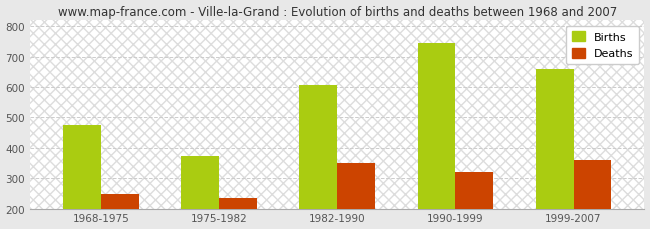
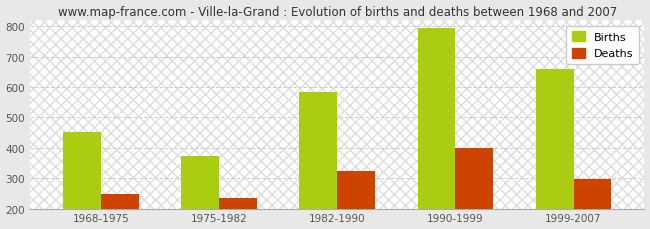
Births/1968-1975: 475 -> 452
Births/1982-1990: 605 -> 582
Deaths/1982-1990: 350 -> 323
Births/1990-1999: 745 -> 795
Deaths/1990-1999: 320 -> 400
Deaths/1999-2007: 360 -> 298
